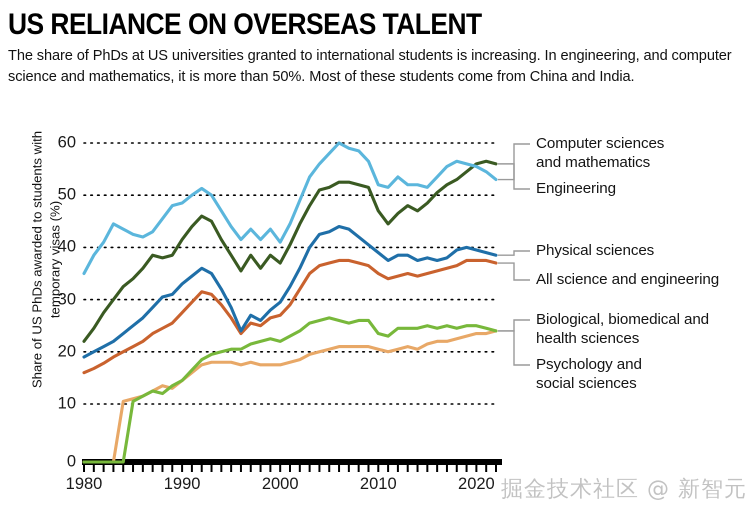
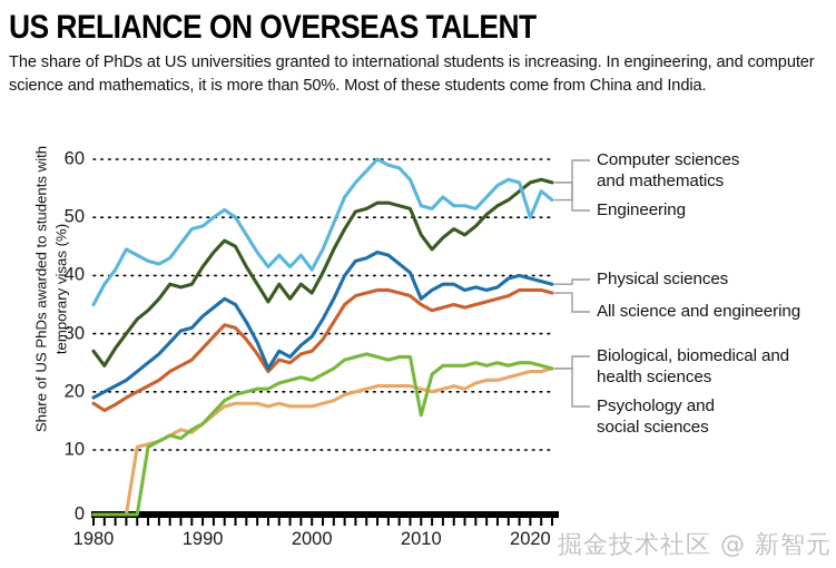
Engineering/1980: 22 -> 27
All science and engineering/1980: 16 -> 18
Physical sciences/2010: 39 -> 36
Biological, biomedical and health sciences/2010: 24 -> 16
Computer sciences and mathematics/2020: 56 -> 50
